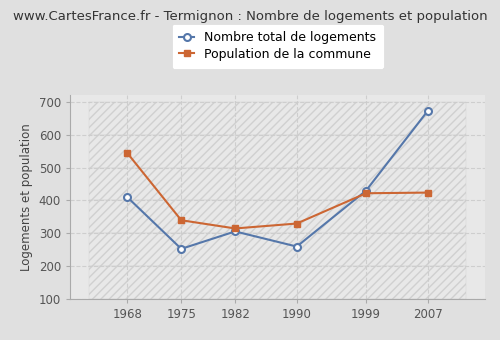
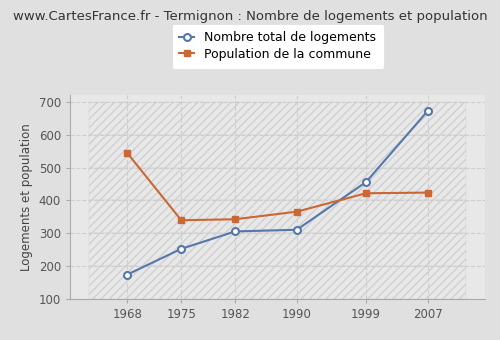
Nombre total de logements/1968: 410 -> 175
Population de la commune/1982: 315 -> 343
Nombre total de logements/1990: 260 -> 311
Population de la commune/1990: 330 -> 366
Nombre total de logements/1999: 430 -> 456
